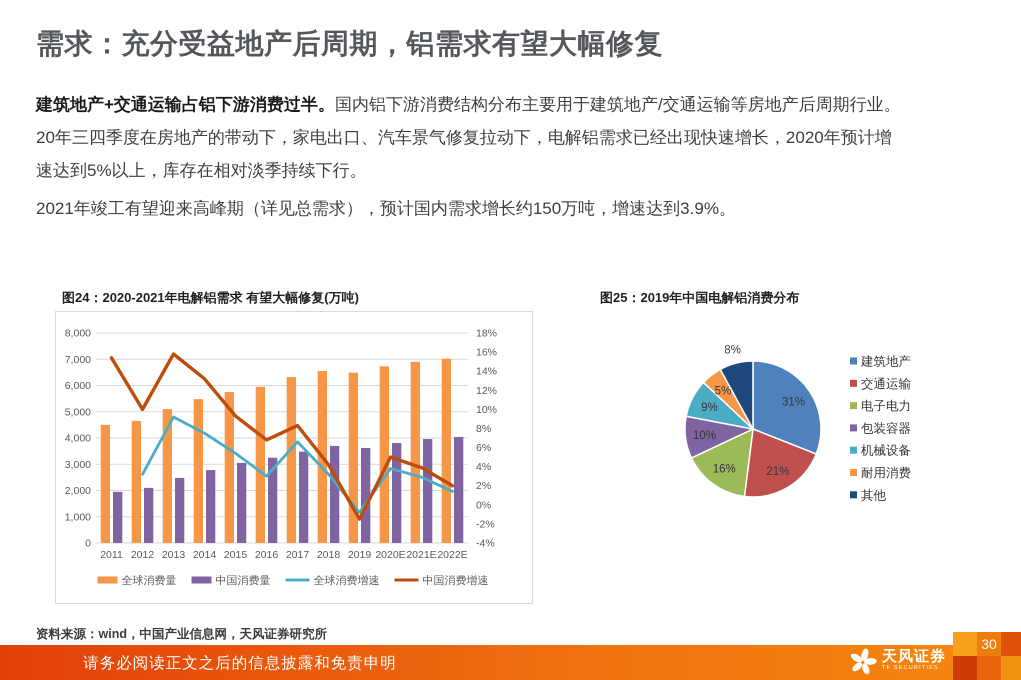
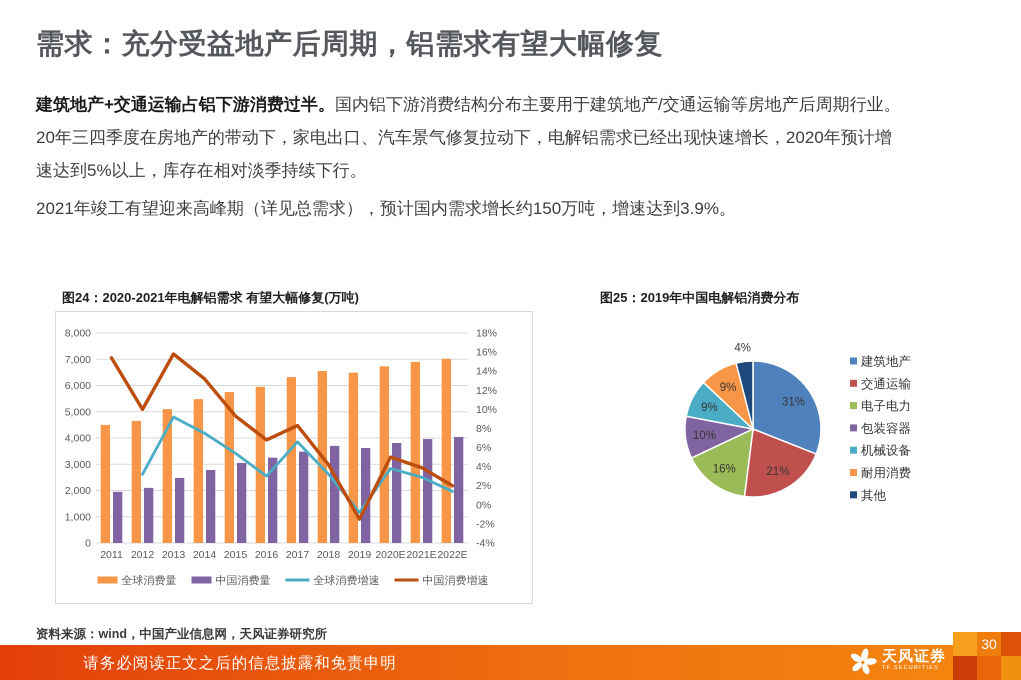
图25：2019年中国电解铝消费分布/耐用消费: 5% -> 9%
图25：2019年中国电解铝消费分布/其他: 8% -> 4%
